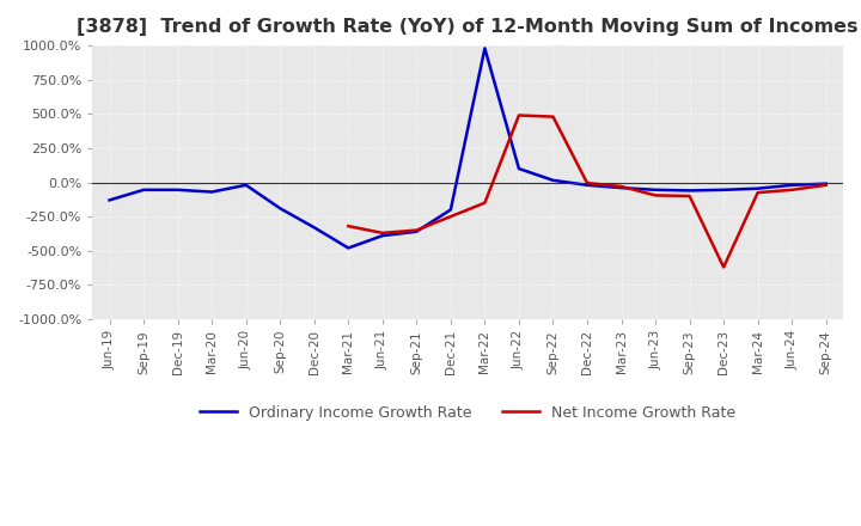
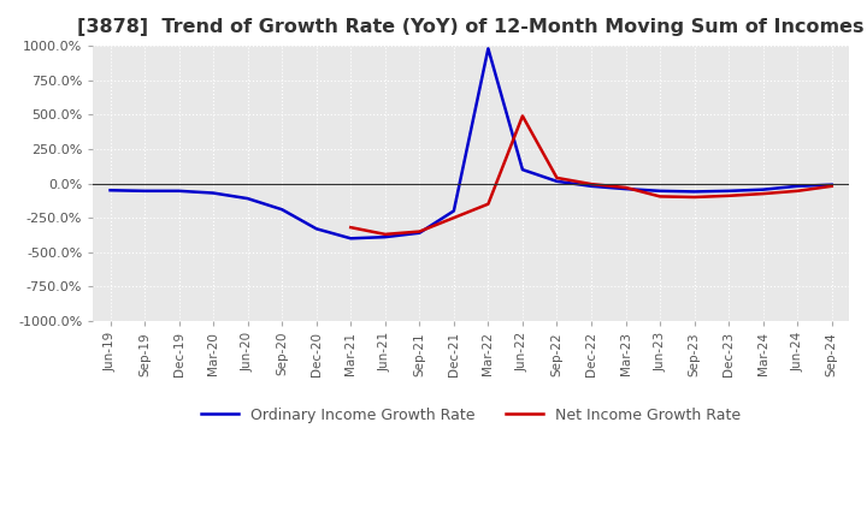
Ordinary Income Growth Rate/Jun-19: -130% -> -50%
Ordinary Income Growth Rate/Jun-20: -20% -> -110%
Ordinary Income Growth Rate/Mar-21: -480% -> -400%
Net Income Growth Rate/Sep-22: 480% -> 40%
Net Income Growth Rate/Dec-23: -620% -> -90%
